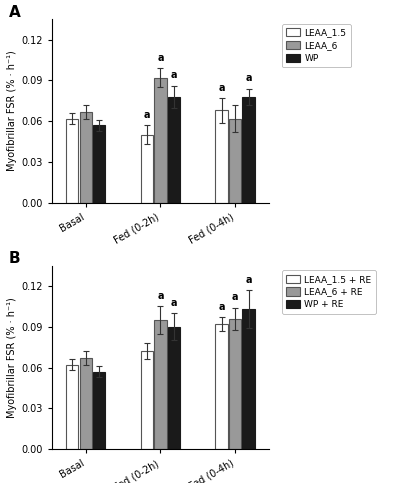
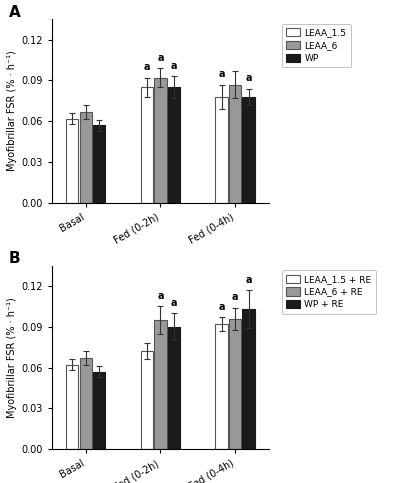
LEAA_1.5/Fed (0-2h): 0.050 -> 0.085
WP/Fed (0-2h): 0.078 -> 0.085
LEAA_1.5/Fed (0-4h): 0.068 -> 0.078
LEAA_6/Fed (0-4h): 0.062 -> 0.087
